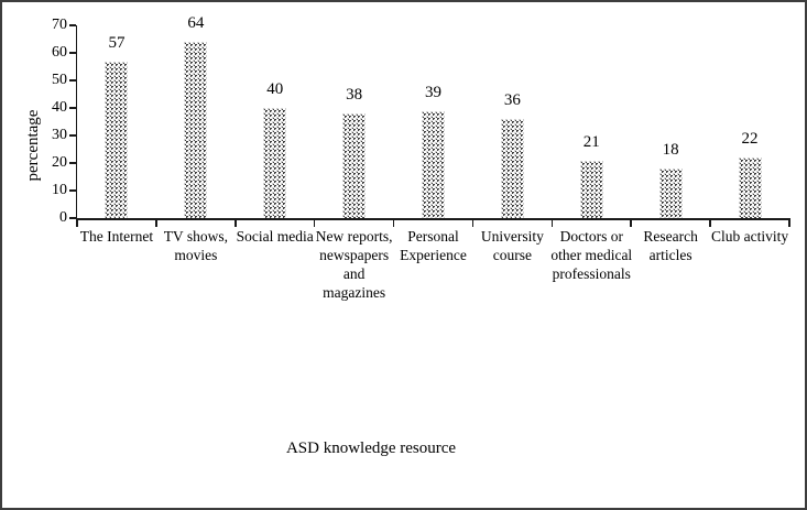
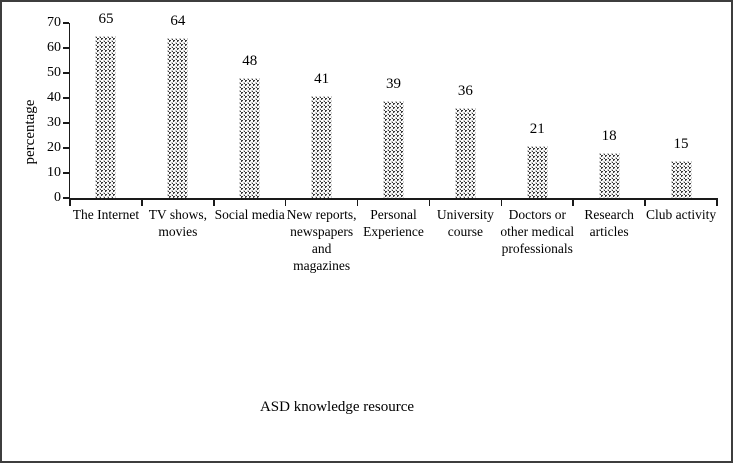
The Internet: 57 -> 65
Social media: 40 -> 48
New reports, newspapers and magazines: 38 -> 41
Club activity: 22 -> 15
